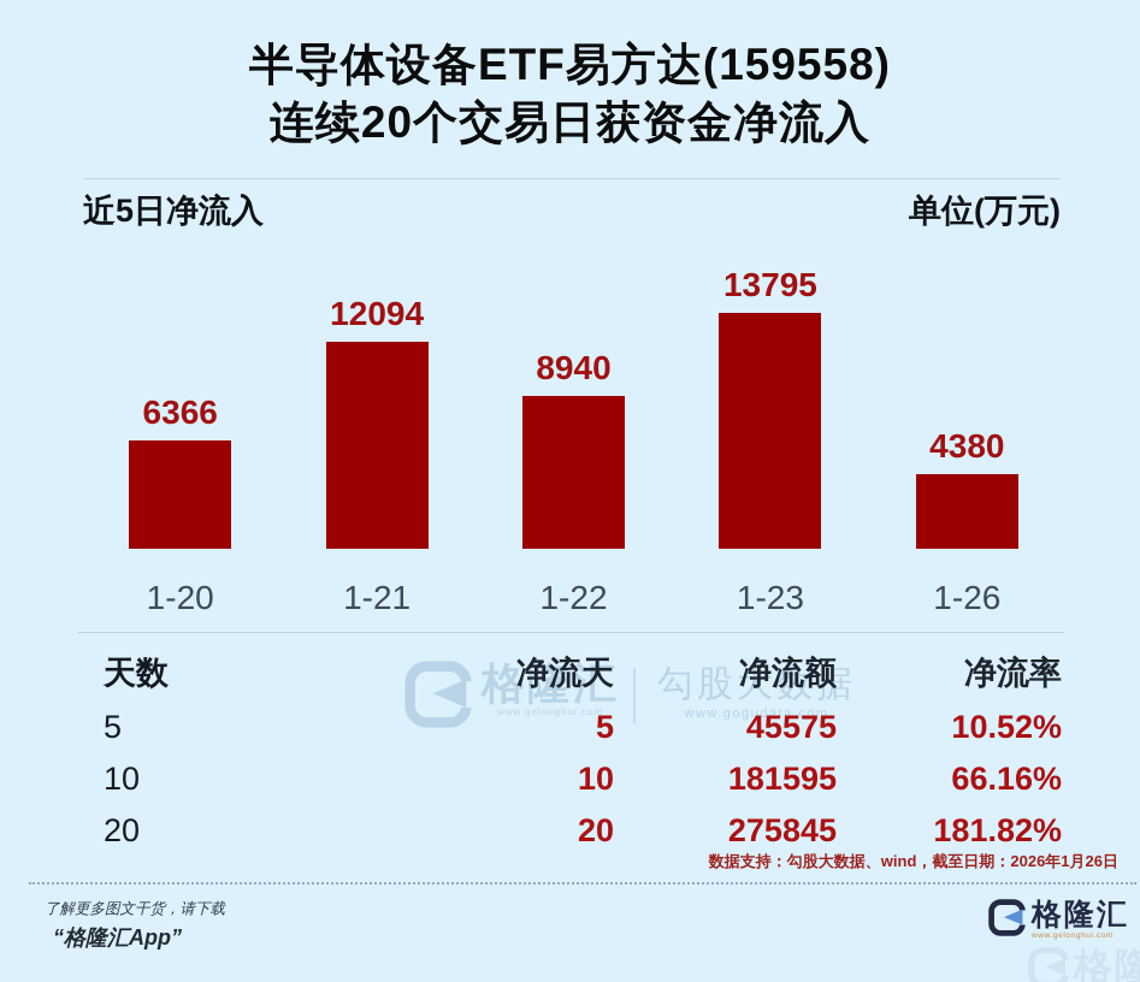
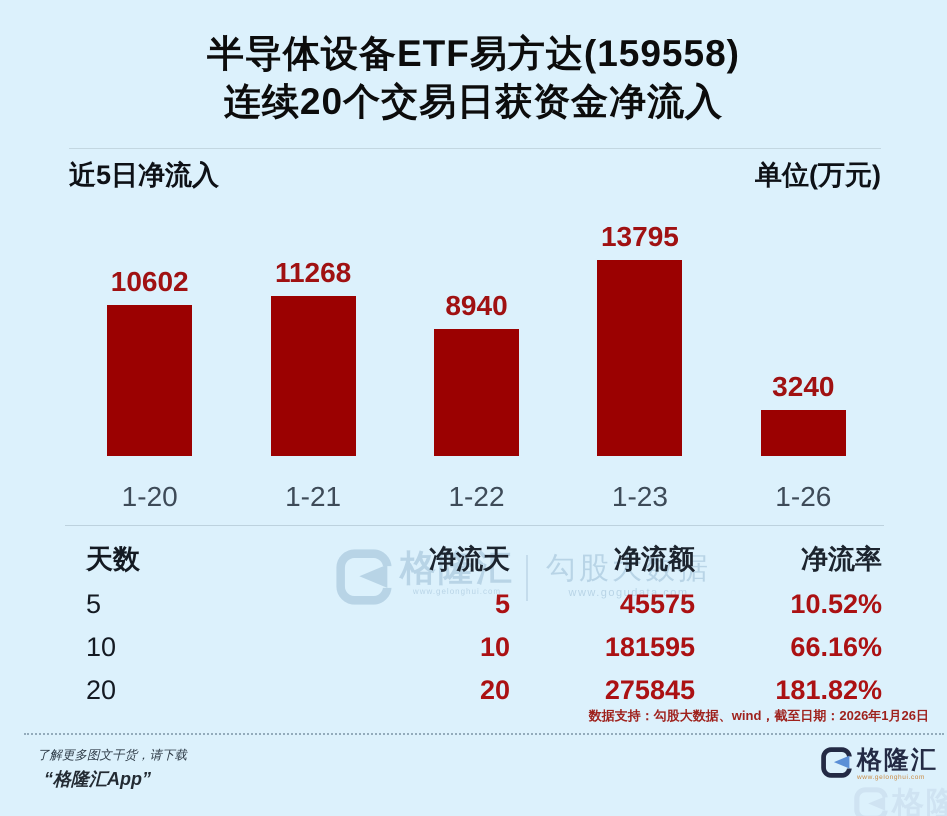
1-20: 6366 -> 10602
1-21: 12094 -> 11268
1-26: 4380 -> 3240
